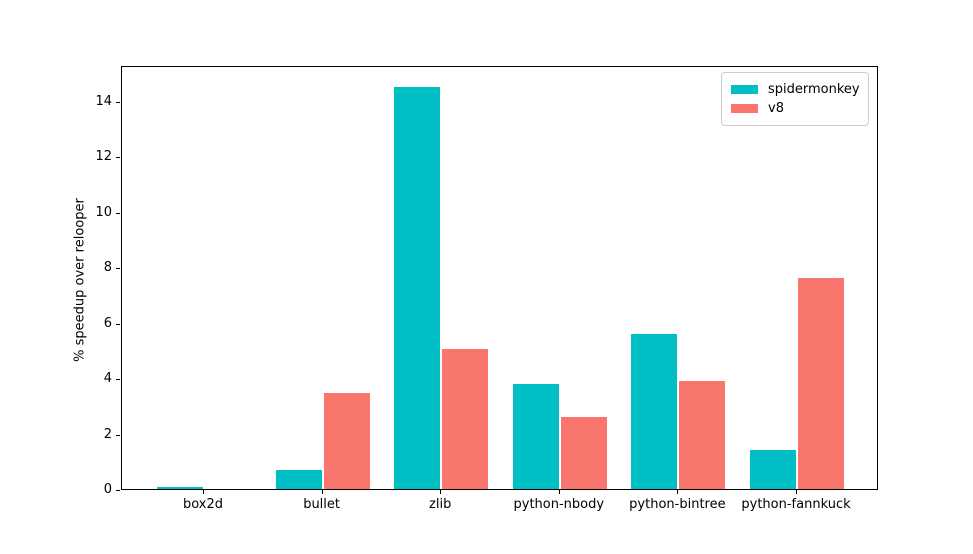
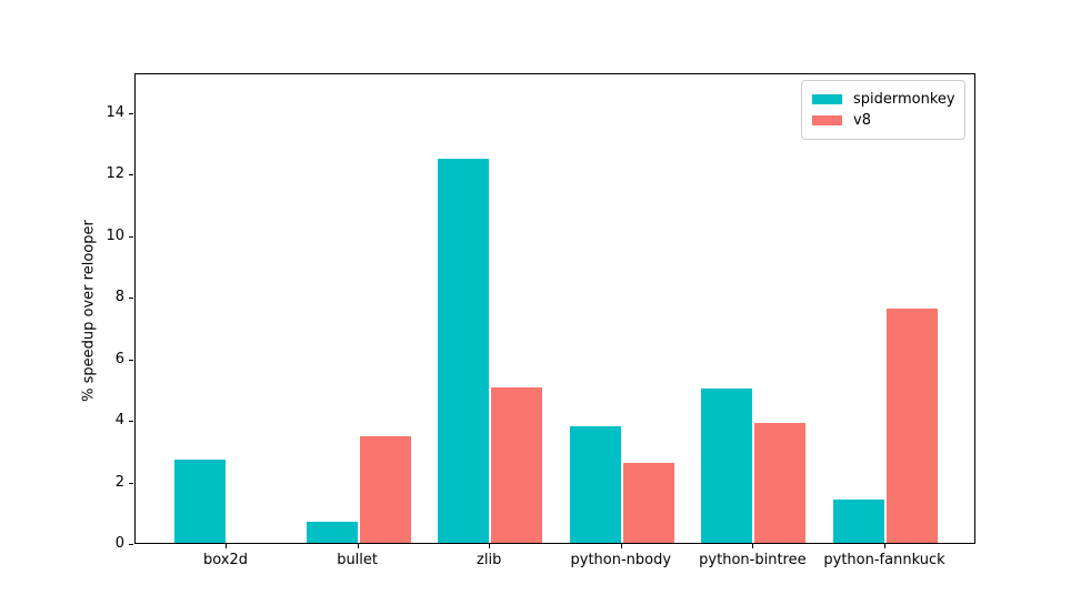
spidermonkey/box2d: 0.1 -> 2.7
spidermonkey/zlib: 14.5 -> 12.5
spidermonkey/python-bintree: 5.6 -> 5.0
